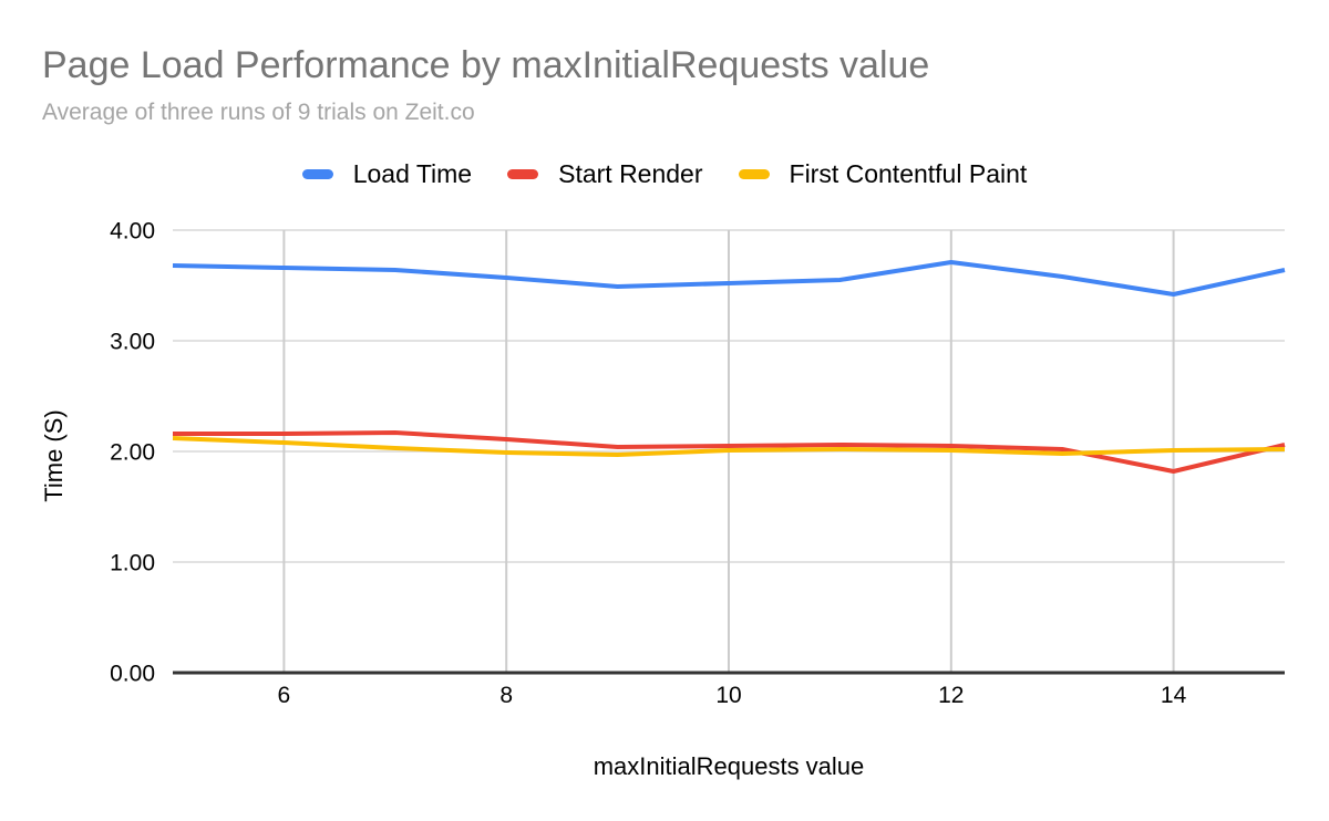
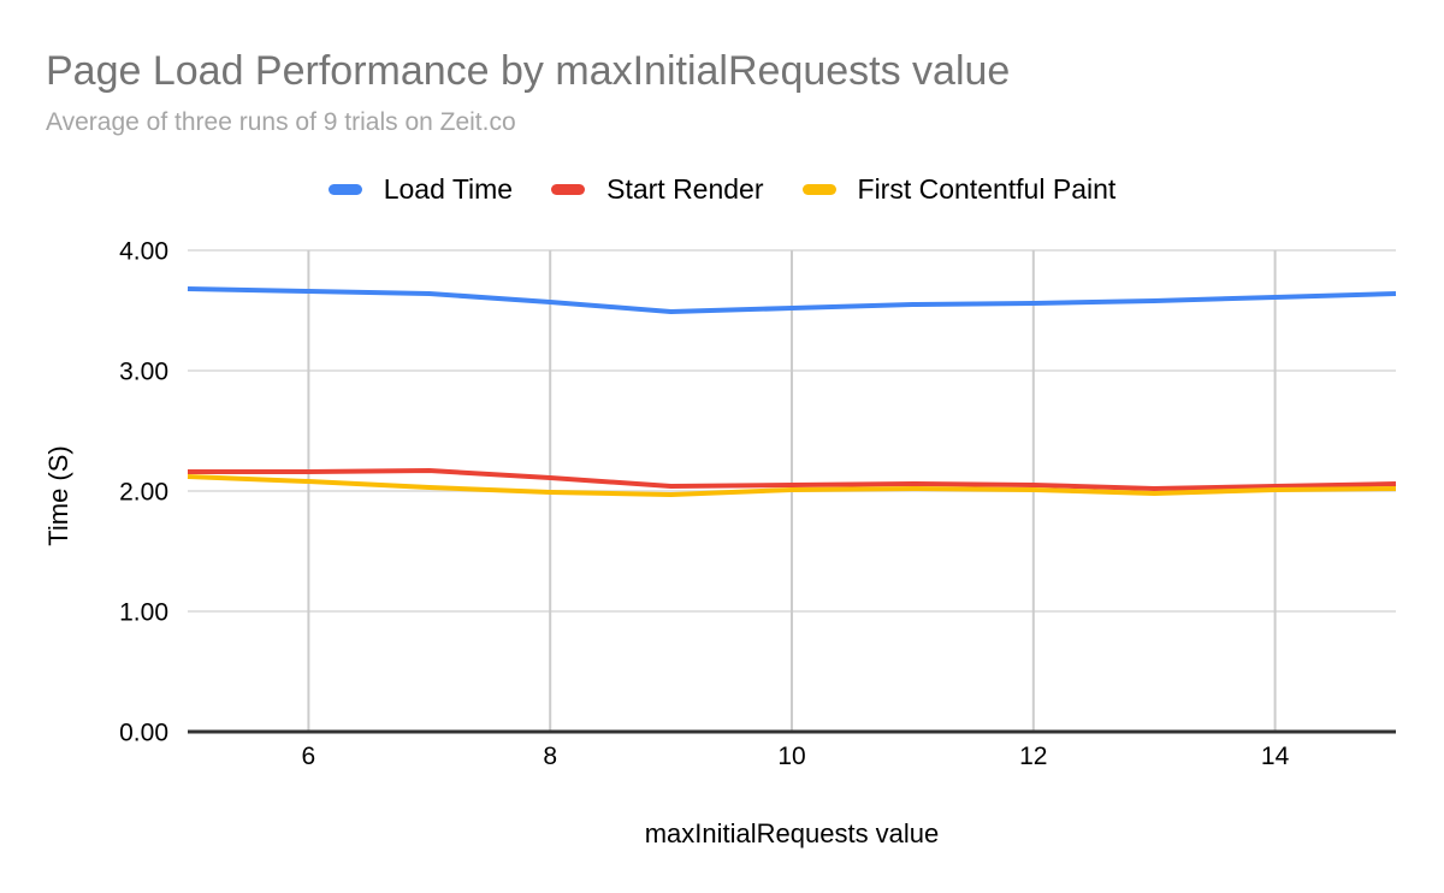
Load Time/12: 3.71 -> 3.56
Load Time/14: 3.42 -> 3.61
Start Render/14: 1.82 -> 2.04
